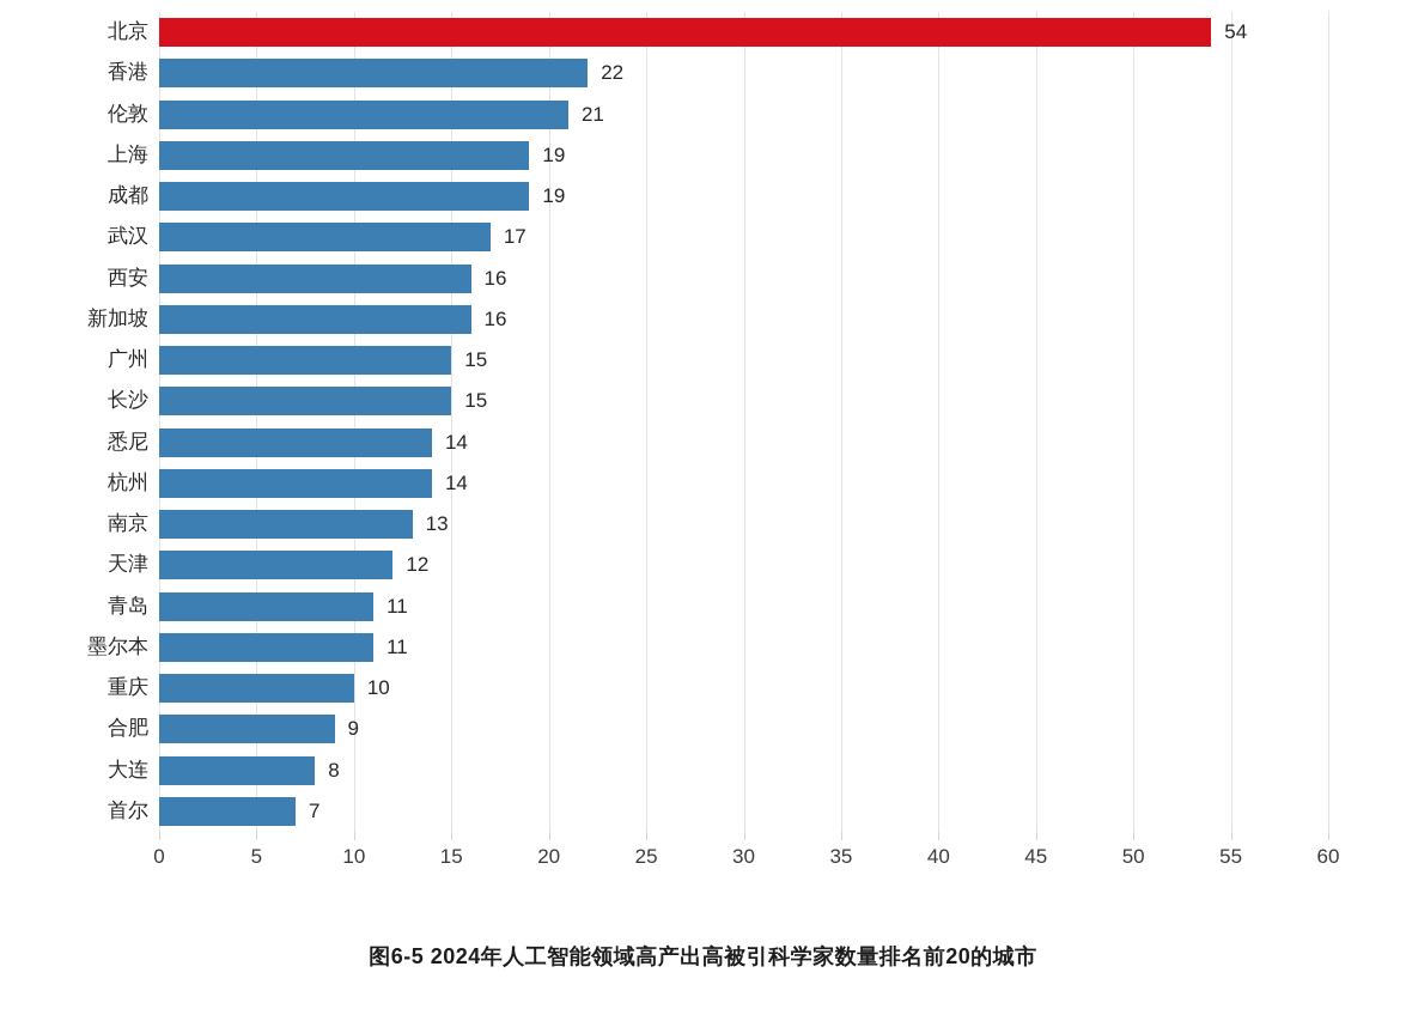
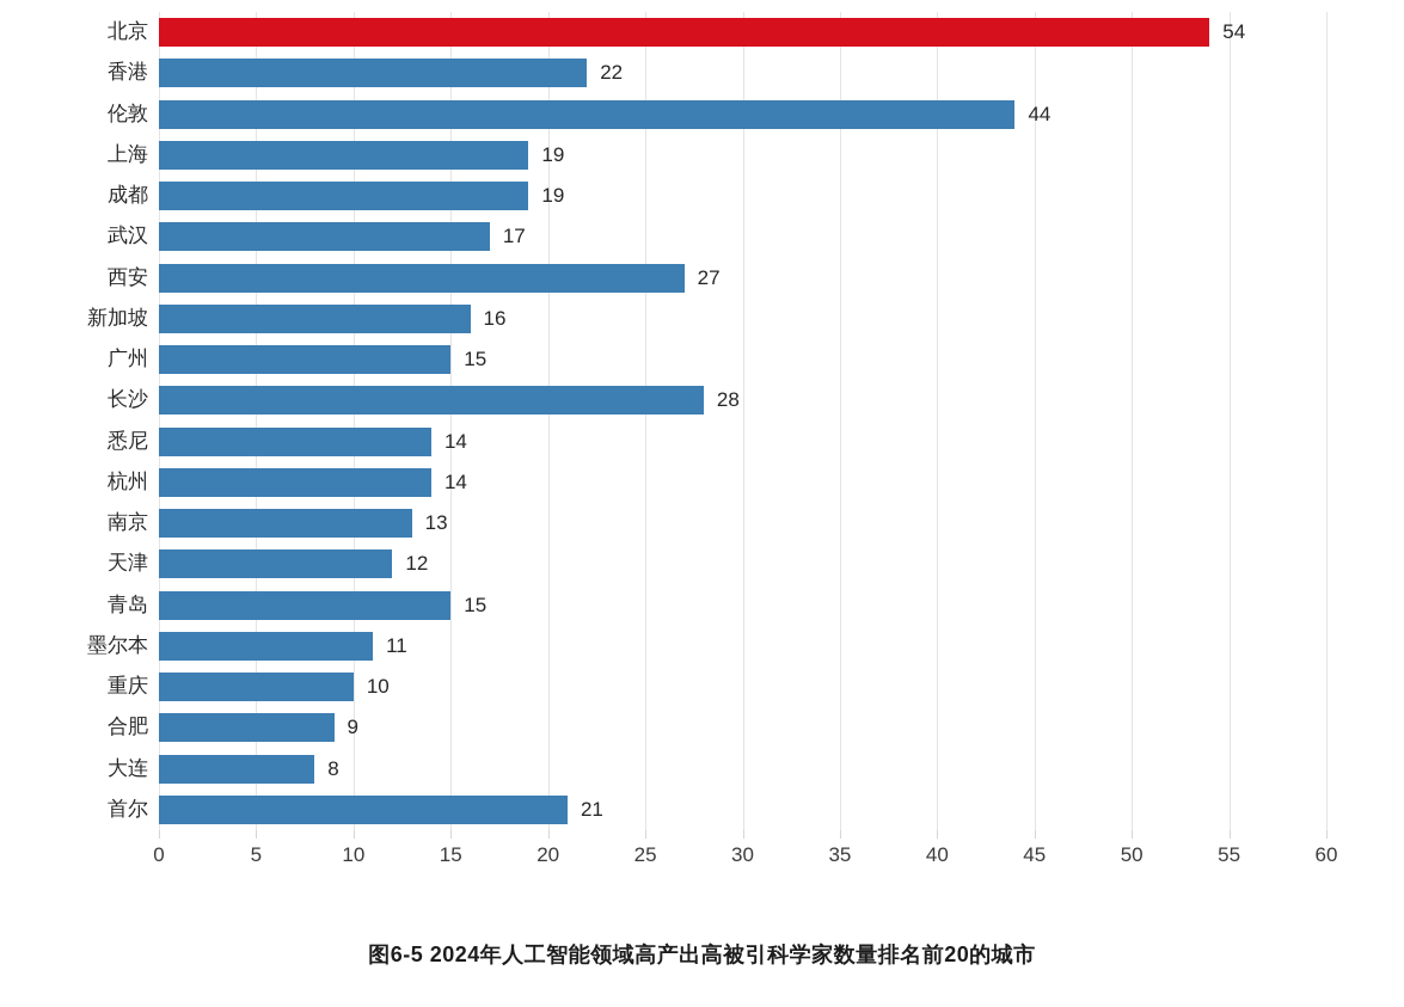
伦敦: 21 -> 44
西安: 16 -> 27
长沙: 15 -> 28
青岛: 11 -> 15
首尔: 7 -> 21
